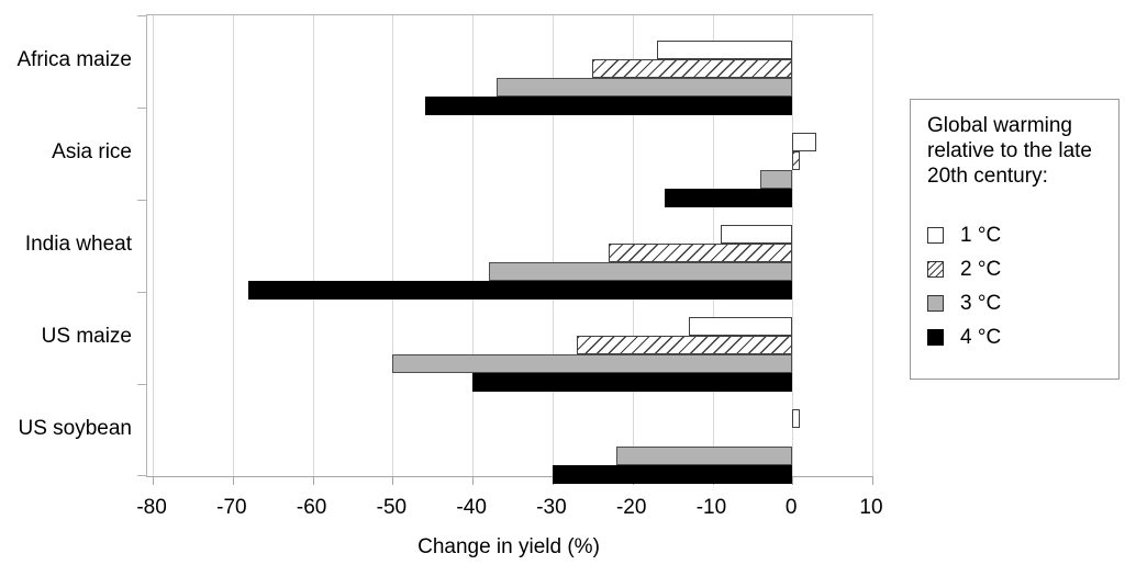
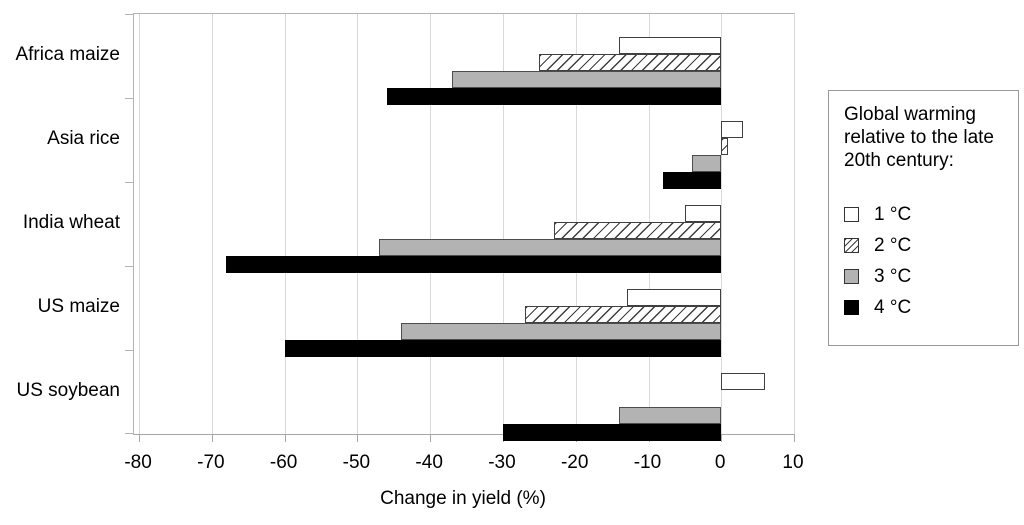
1 °C/Africa maize: -17 -> -14
4 °C/Asia rice: -16 -> -8
1 °C/India wheat: -9 -> -5
3 °C/India wheat: -38 -> -47
3 °C/US maize: -50 -> -44
4 °C/US maize: -40 -> -60
1 °C/US soybean: 1 -> 6
3 °C/US soybean: -22 -> -14
